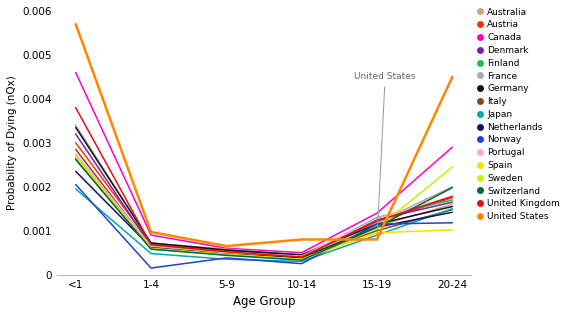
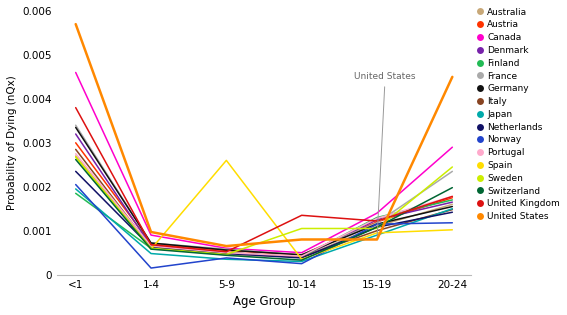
Finland/<1: 0.00265 -> 0.00185
Spain/5-9: 0.00046 -> 0.00260
Sweden/10-14: 0.00035 -> 0.00105
United Kingdom/10-14: 0.00040 -> 0.00135
France/20-24: 0.00200 -> 0.00235
